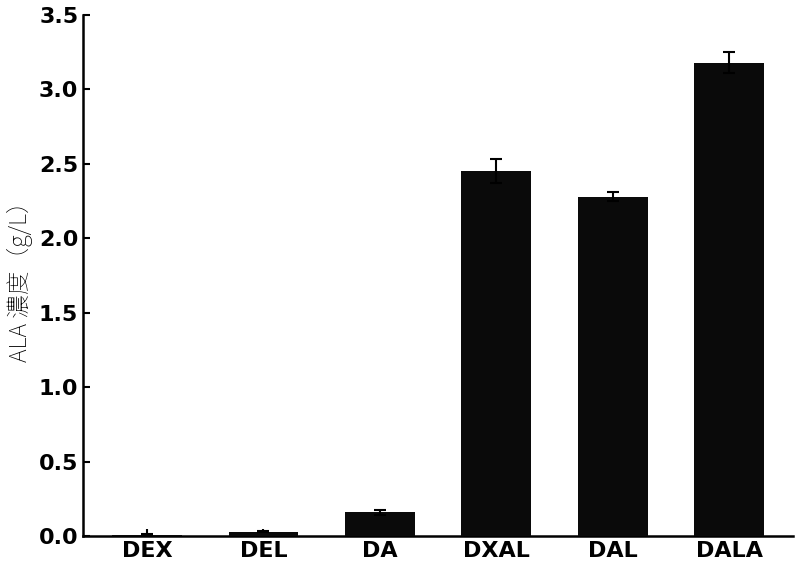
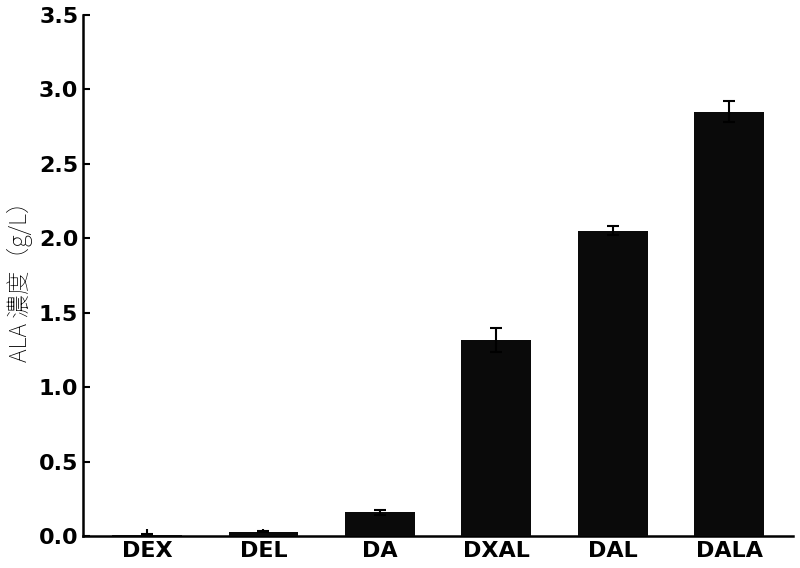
DXAL: 2.45 -> 1.32
DAL: 2.28 -> 2.05
DALA: 3.18 -> 2.85
